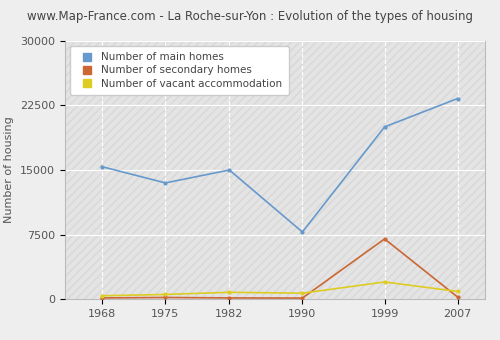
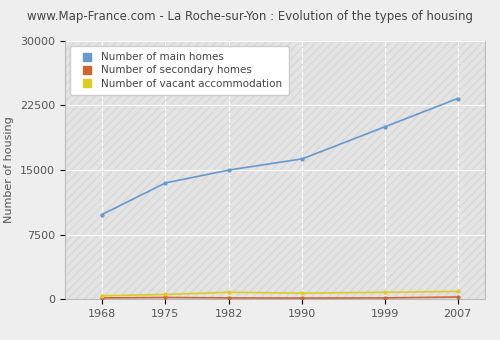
Number of main homes/1968: 15400 -> 9800
Number of main homes/1990: 7800 -> 16300
Number of secondary homes/1999: 7000 -> 200
Number of vacant accommodation/1999: 2000 -> 800
